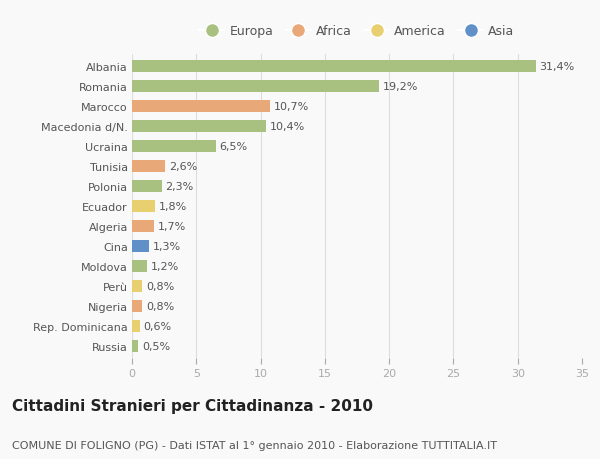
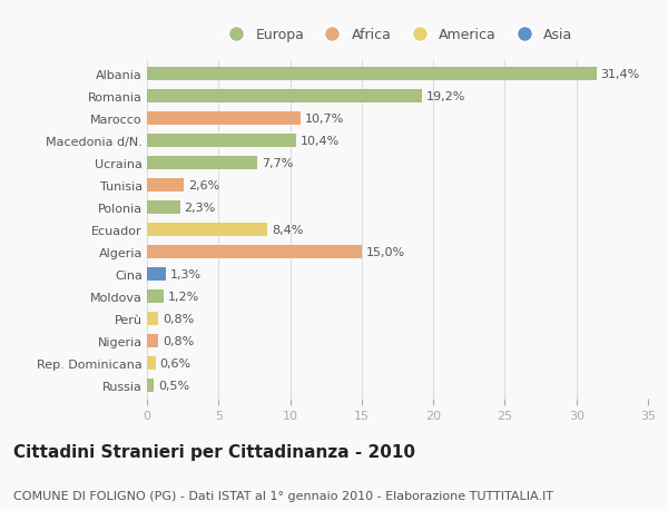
Ucraina: 6,5% -> 7,7%
Ecuador: 1,8% -> 8,4%
Algeria: 1,7% -> 15,0%
